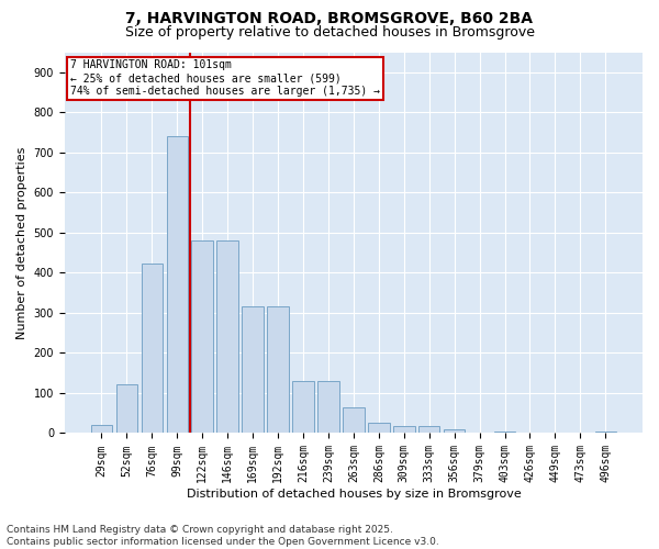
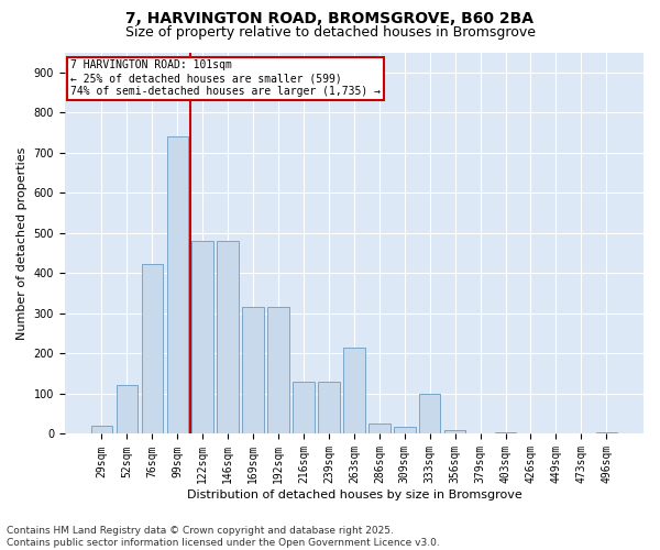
263sqm: 65 -> 215
333sqm: 18 -> 100
